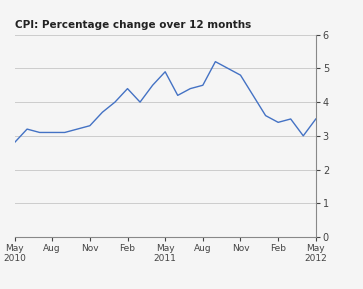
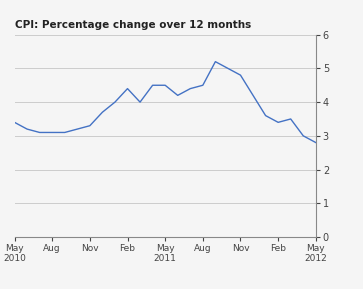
May 2010: 2.8 -> 3.4
May 2011: 4.9 -> 4.5
May 2012: 3.5 -> 2.8
